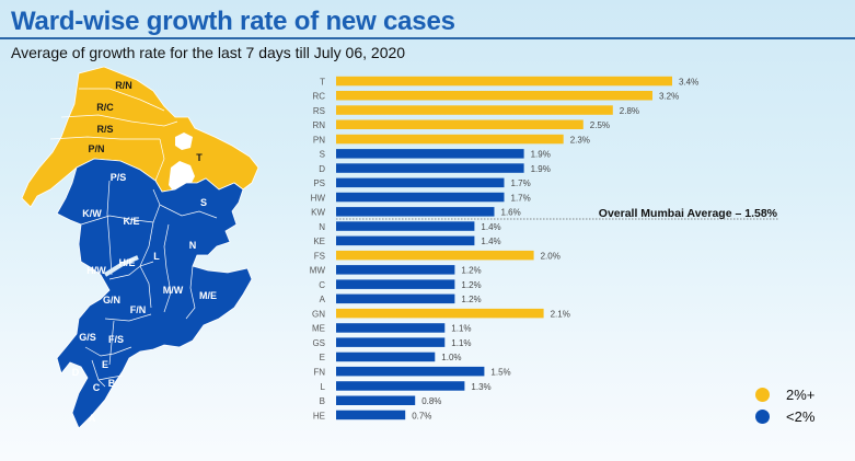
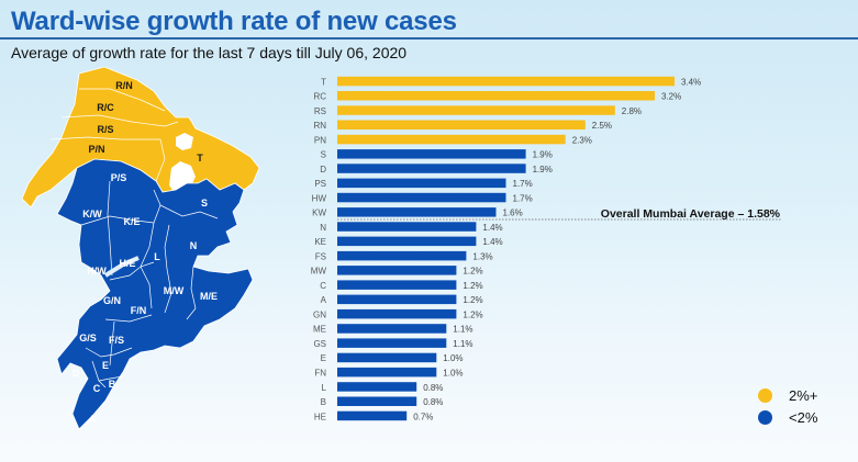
FS: 2.0% -> 1.3%
GN: 2.1% -> 1.2%
FN: 1.5% -> 1.0%
L: 1.3% -> 0.8%
